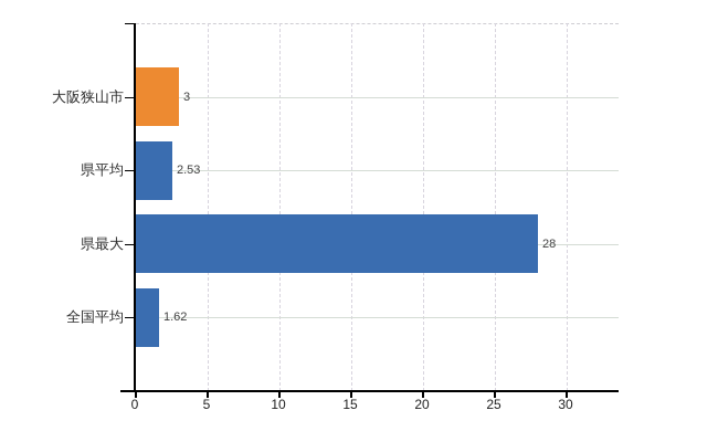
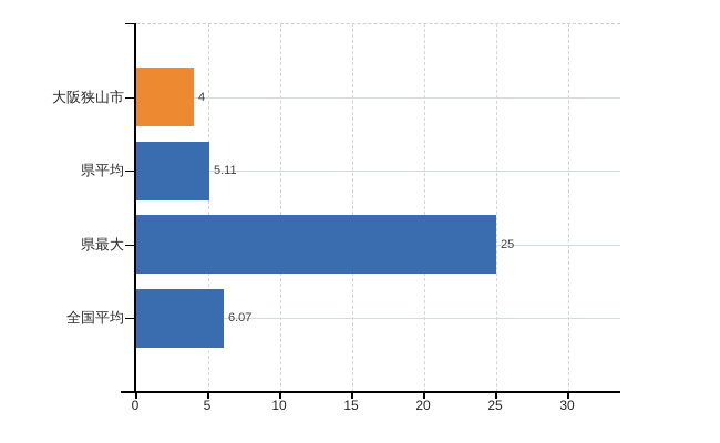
大阪狭山市: 3 -> 4
県平均: 2.53 -> 5.11
県最大: 28 -> 25
全国平均: 1.62 -> 6.07
